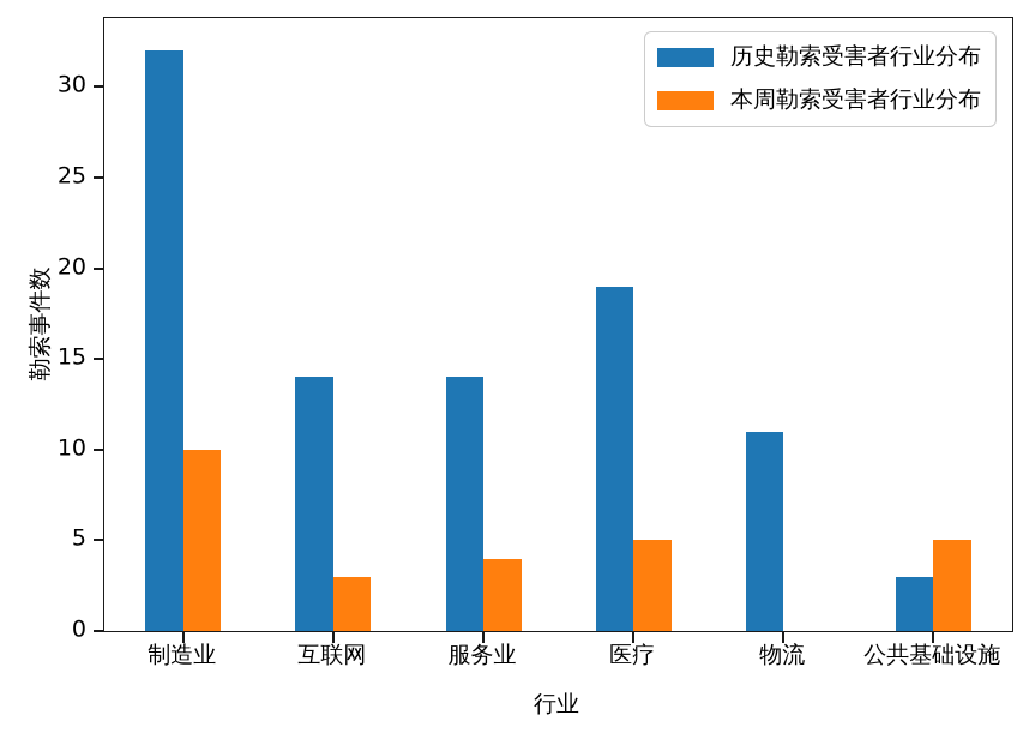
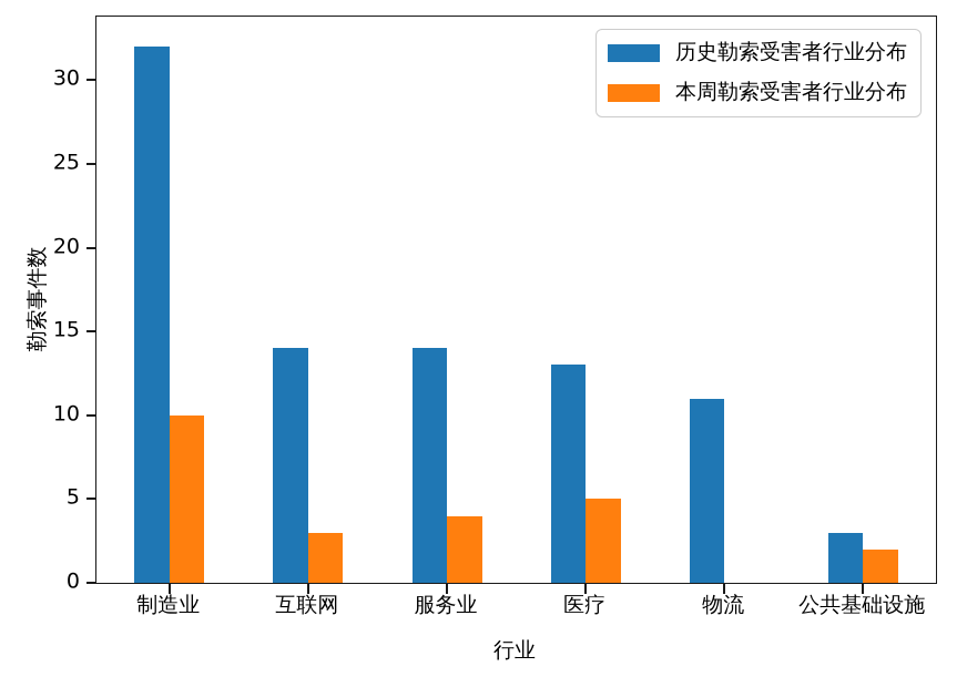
历史勒索受害者行业分布/医疗: 19 -> 13
本周勒索受害者行业分布/公共基础设施: 5 -> 2
